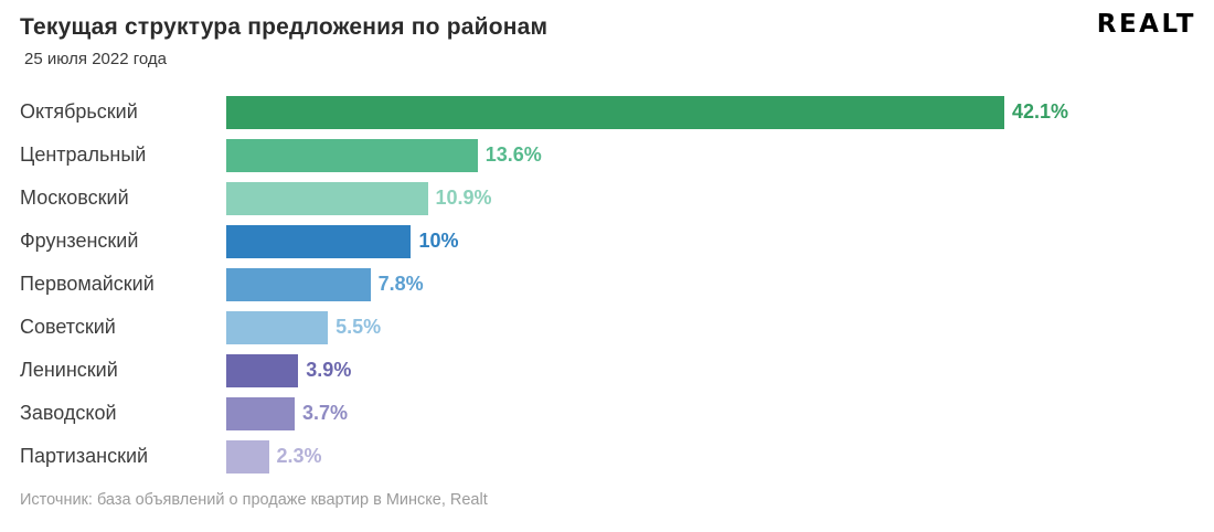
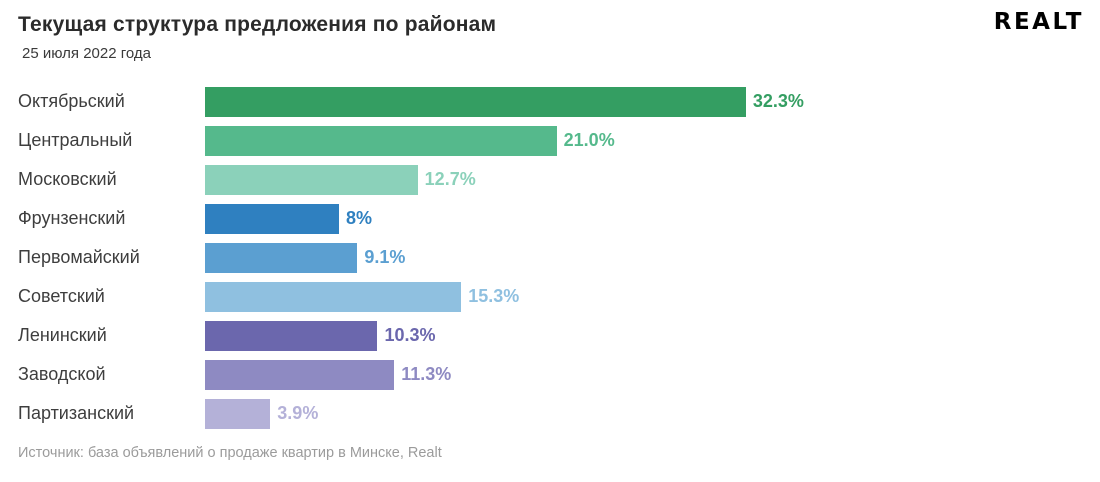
Октябрьский: 42.1% -> 32.3%
Центральный: 13.6% -> 21.0%
Московский: 10.9% -> 12.7%
Фрунзенский: 10% -> 8%
Первомайский: 7.8% -> 9.1%
Советский: 5.5% -> 15.3%
Ленинский: 3.9% -> 10.3%
Заводской: 3.7% -> 11.3%
Партизанский: 2.3% -> 3.9%
